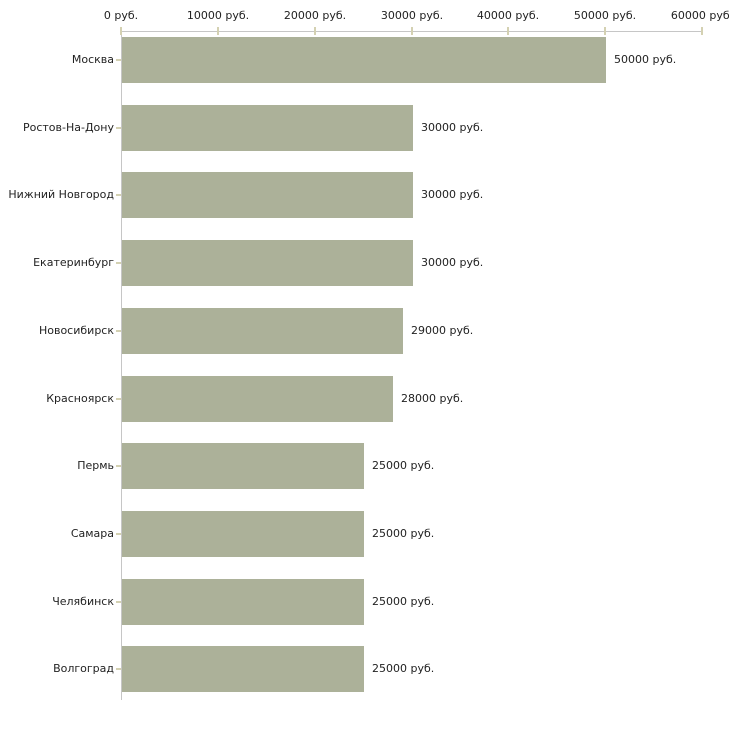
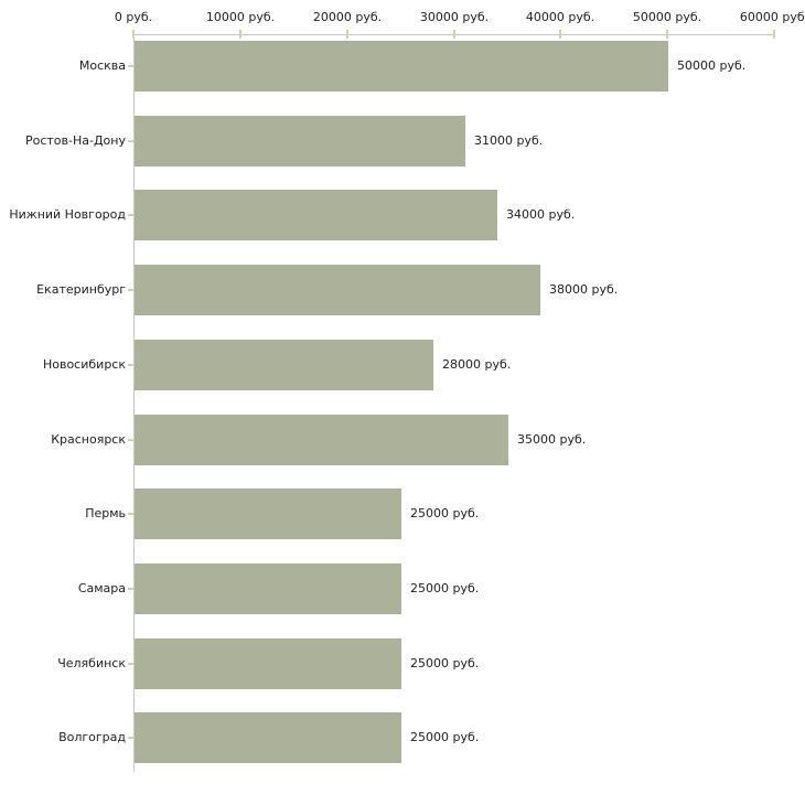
Ростов-На-Дону: 30000 -> 31000
Нижний Новгород: 30000 -> 34000
Екатеринбург: 30000 -> 38000
Новосибирск: 29000 -> 28000
Красноярск: 28000 -> 35000
